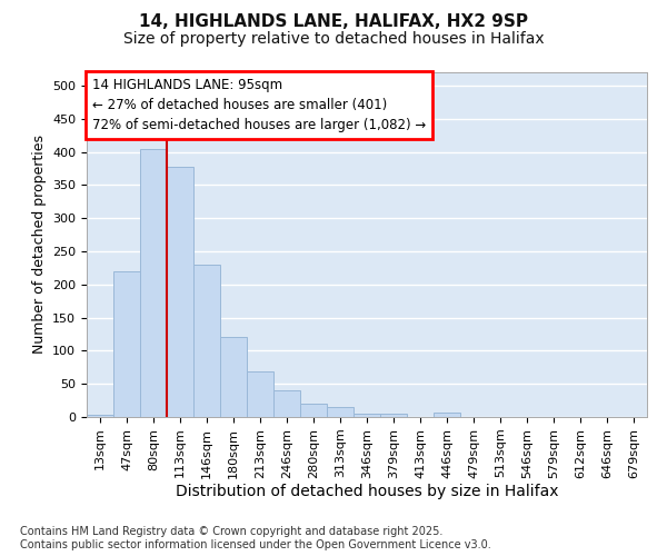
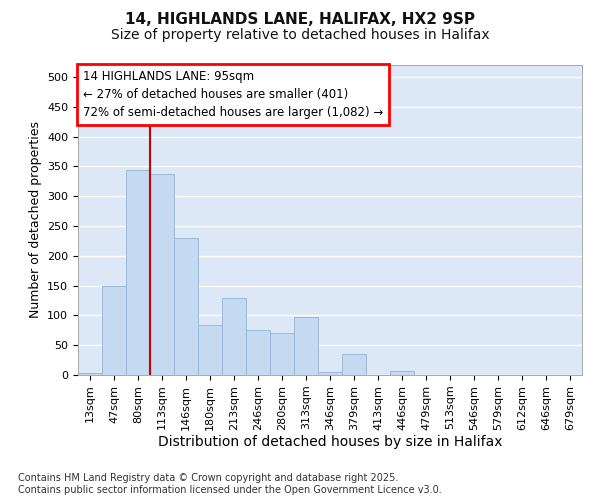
47sqm: 220 -> 150
80sqm: 405 -> 344
113sqm: 378 -> 338
180sqm: 120 -> 84
213sqm: 68 -> 130
246sqm: 40 -> 76
280sqm: 20 -> 70
313sqm: 15 -> 98
379sqm: 5 -> 36
